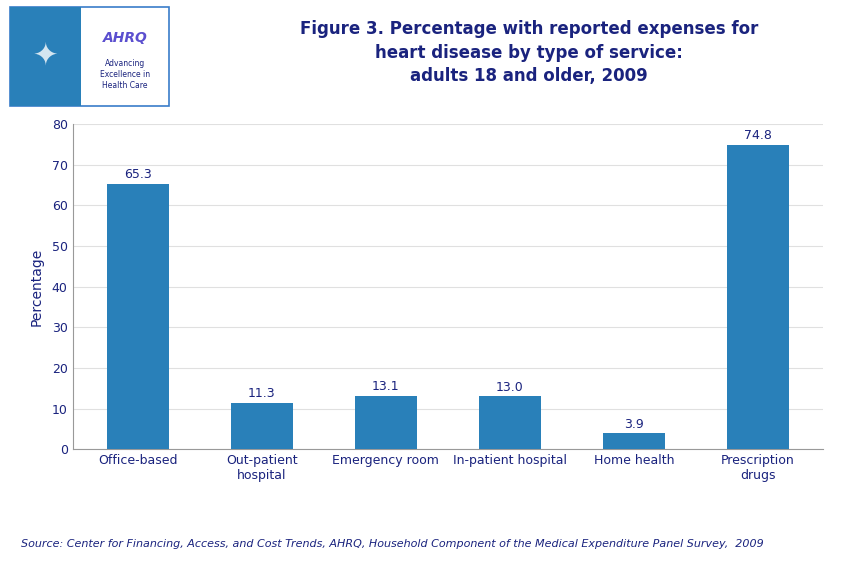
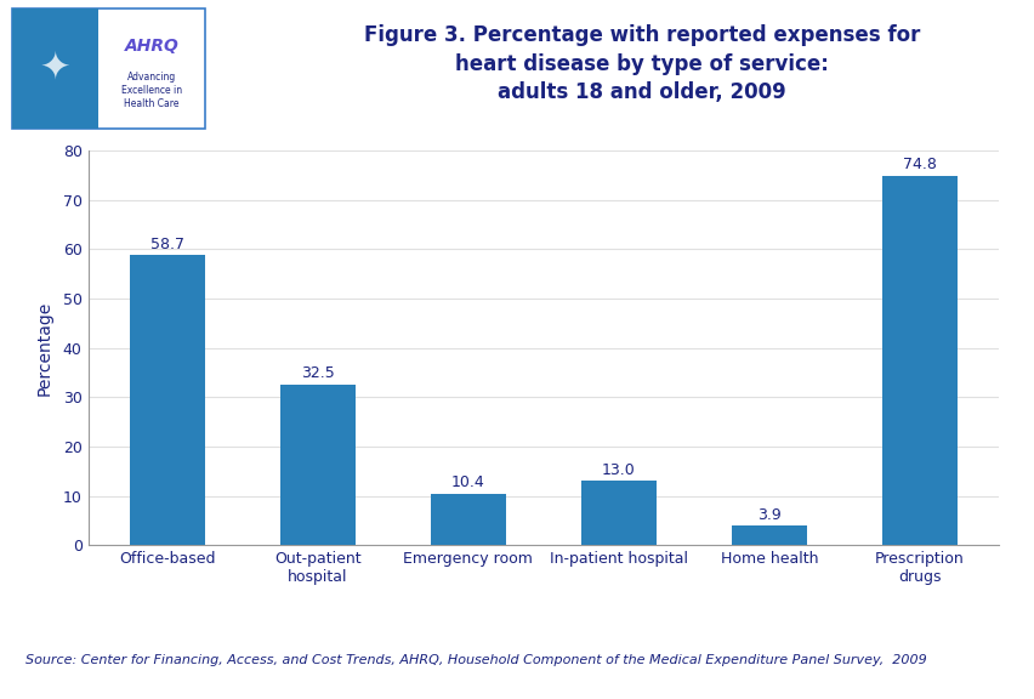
Office-based: 65.3 -> 58.7
Out-patient hospital: 11.3 -> 32.5
Emergency room: 13.1 -> 10.4
